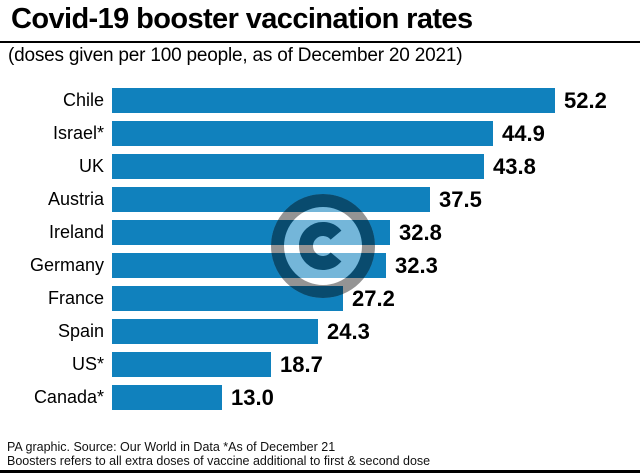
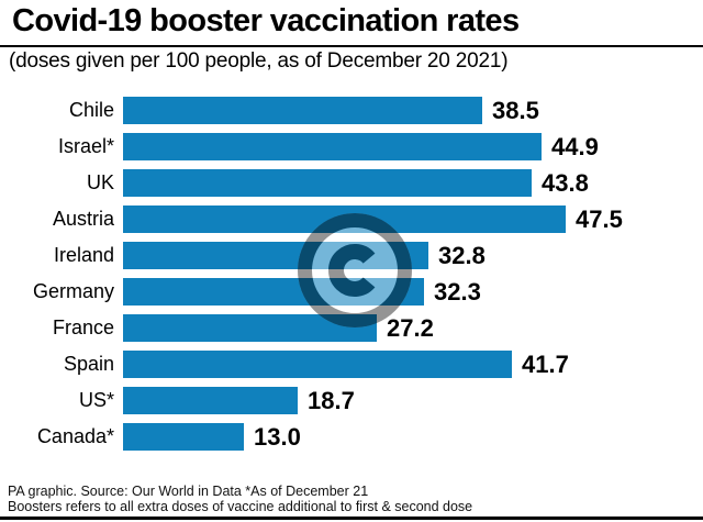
Chile: 52.2 -> 38.5
Austria: 37.5 -> 47.5
Spain: 24.3 -> 41.7
